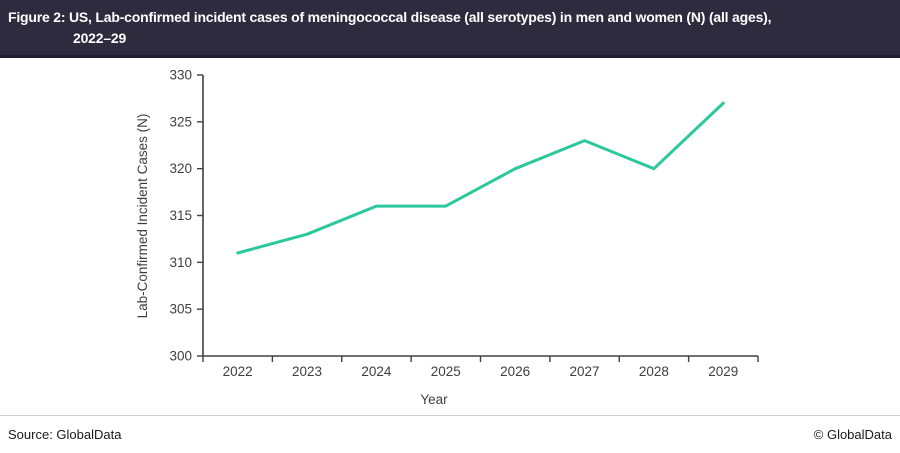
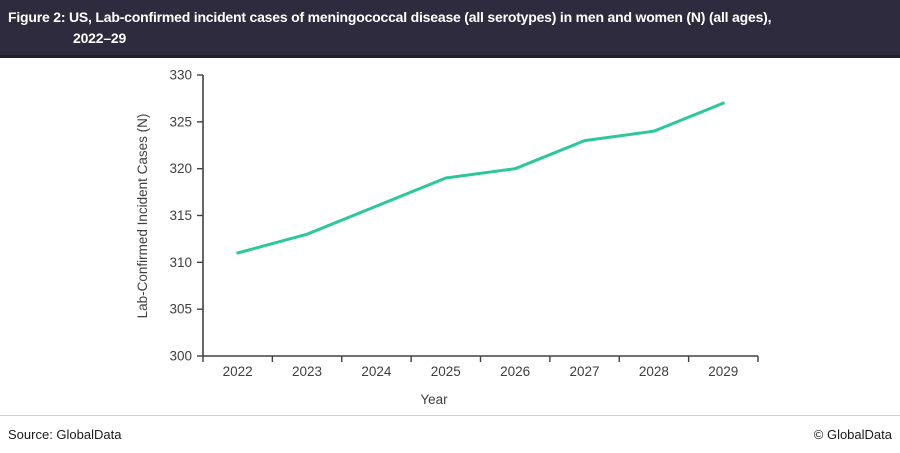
2025: 316 -> 319
2028: 320 -> 324
